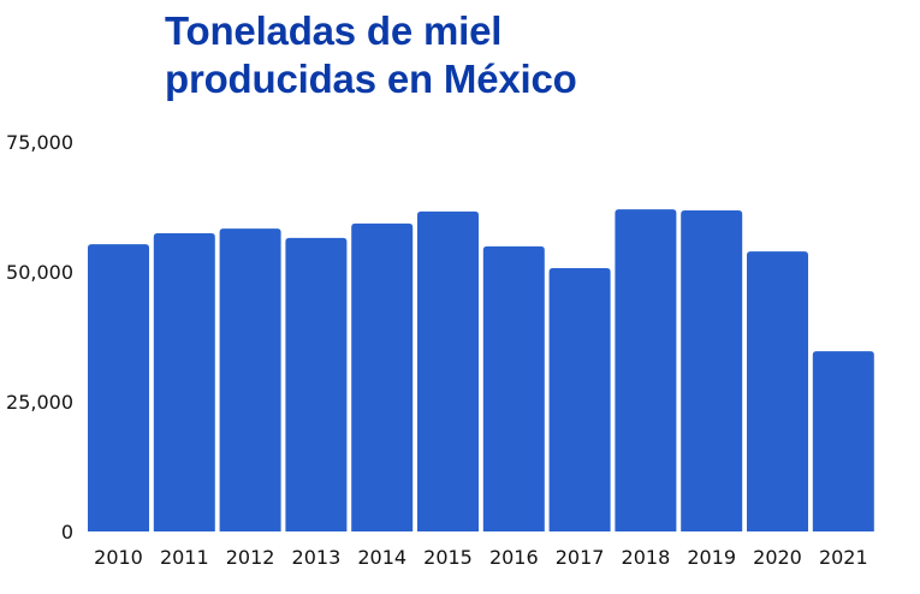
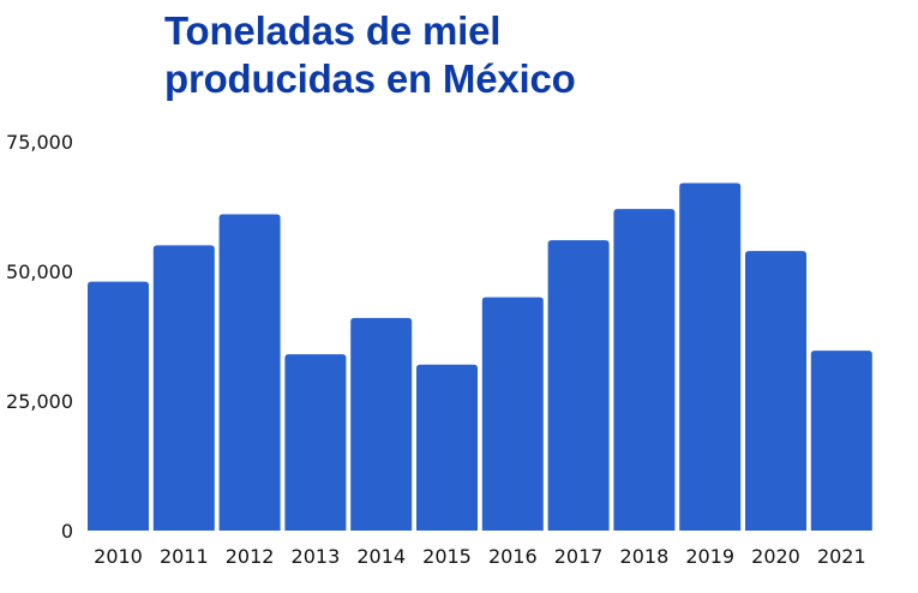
2010: 55000 -> 48000
2011: 57000 -> 55000
2012: 58000 -> 61000
2013: 56000 -> 34000
2014: 59000 -> 41000
2015: 62000 -> 32000
2016: 55000 -> 45000
2017: 51000 -> 56000
2019: 62000 -> 67000
